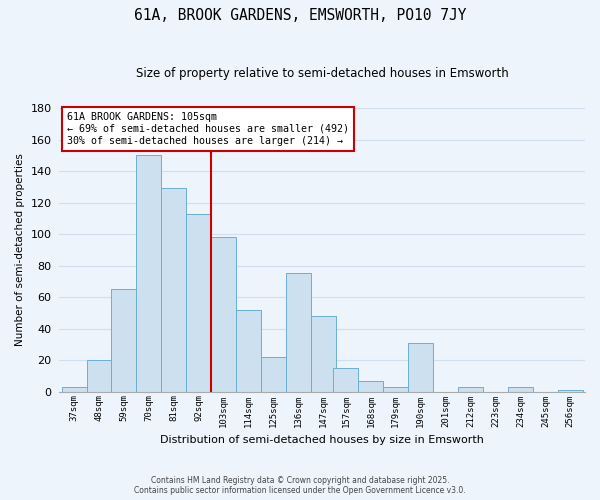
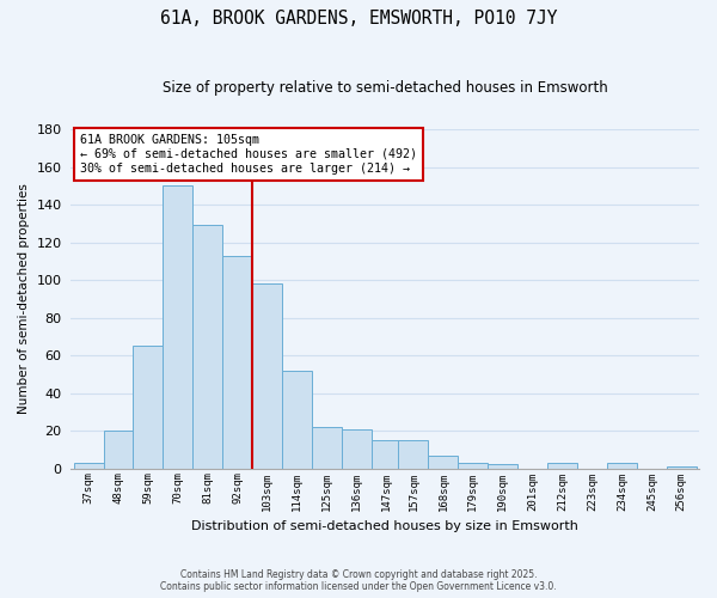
136sqm: 75 -> 21
147sqm: 48 -> 15
190sqm: 31 -> 2
